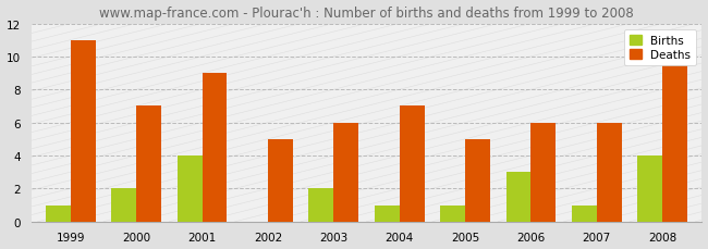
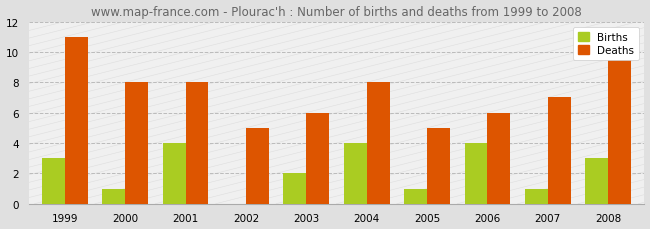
Births/1999: 1 -> 3
Births/2000: 2 -> 1
Deaths/2000: 7 -> 8
Deaths/2001: 9 -> 8
Births/2004: 1 -> 4
Deaths/2004: 7 -> 8
Births/2006: 3 -> 4
Deaths/2007: 6 -> 7
Births/2008: 4 -> 3
